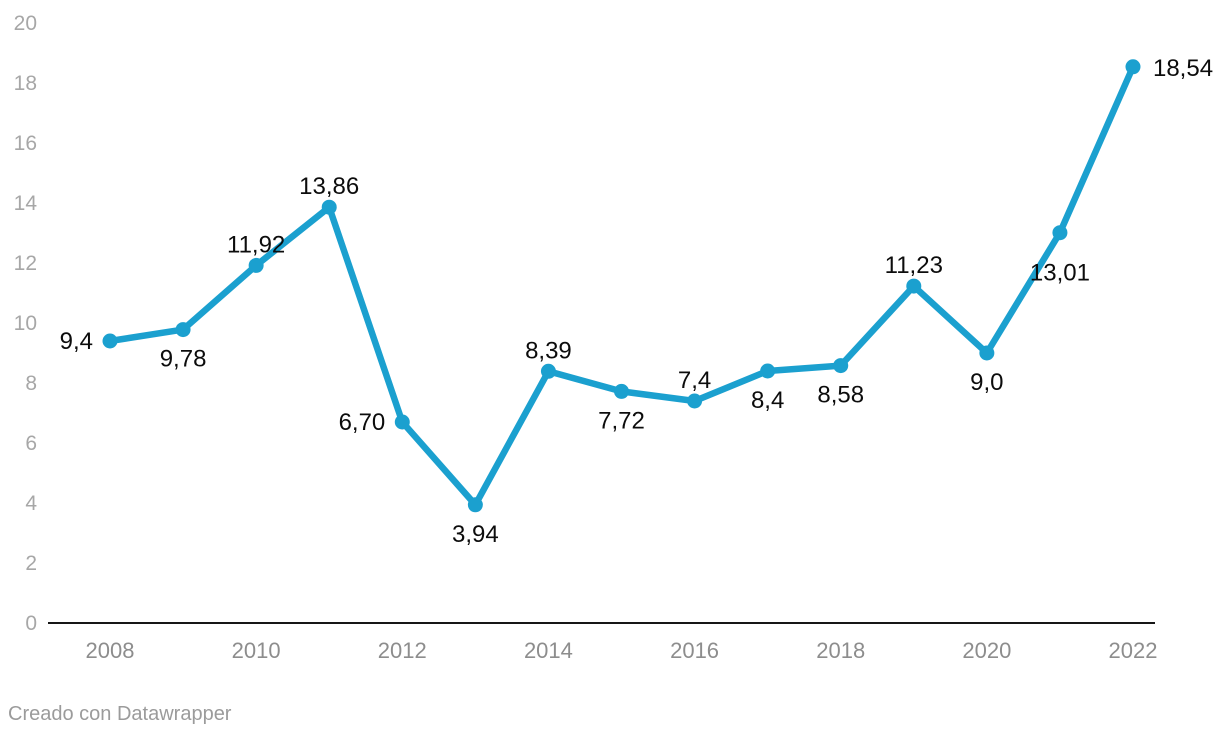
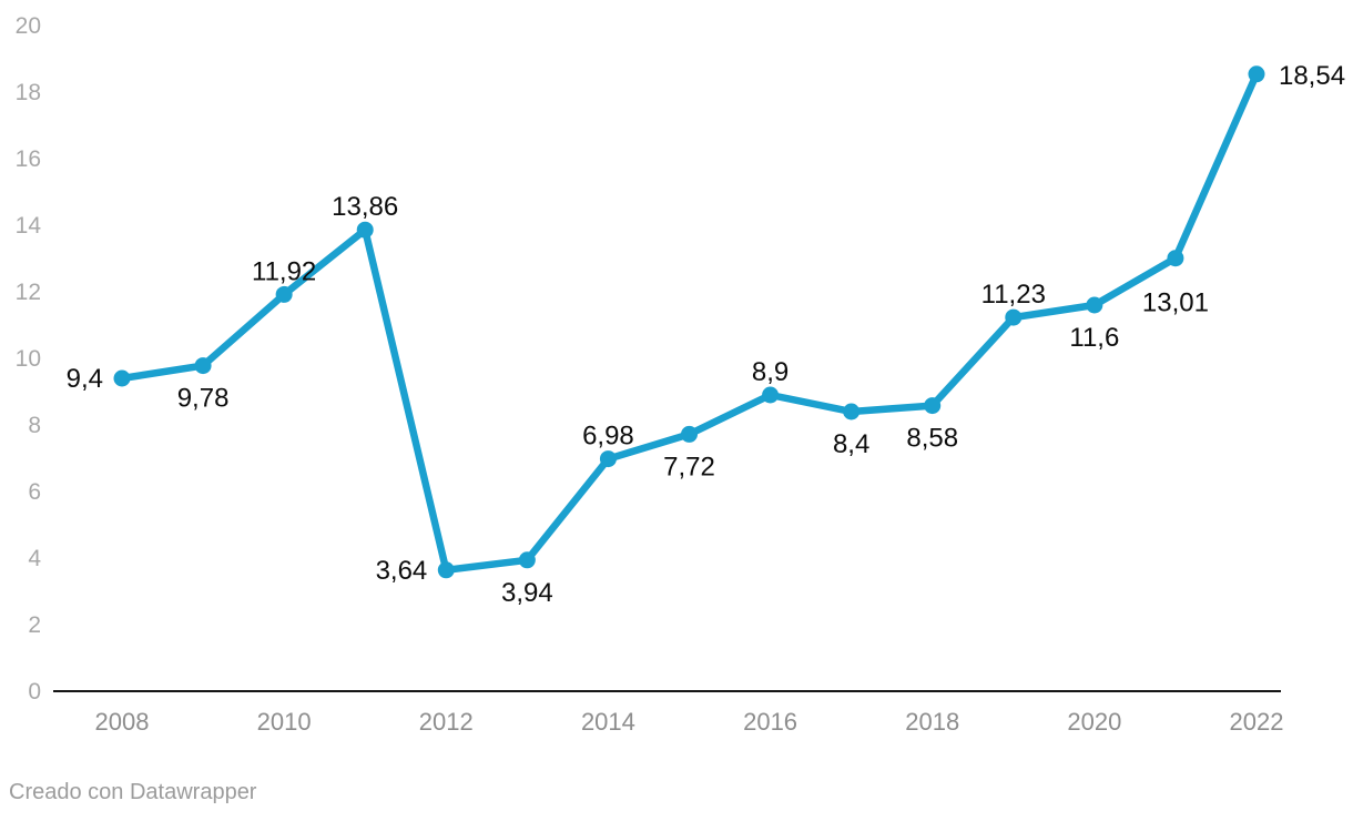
2012: 6,70 -> 3,64
2014: 8,39 -> 6,98
2016: 7,4 -> 8,9
2020: 9,0 -> 11,6
